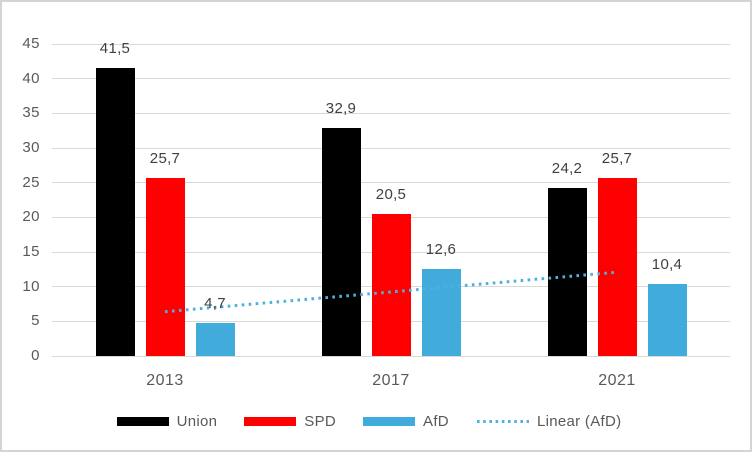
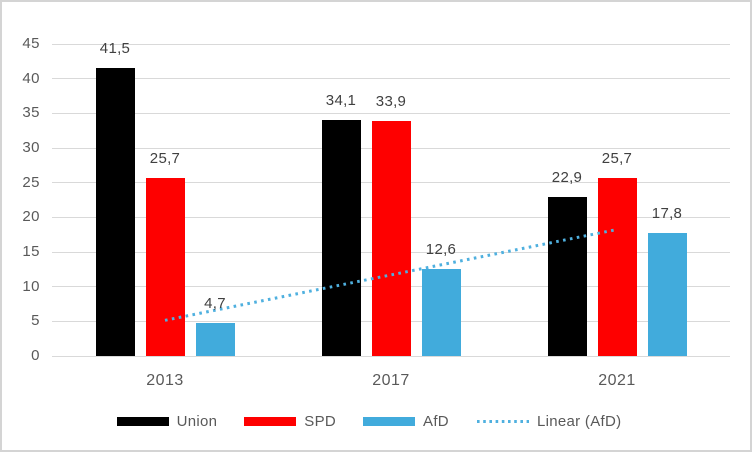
Union/2017: 32,9 -> 34,1
SPD/2017: 20,5 -> 33,9
Union/2021: 24,2 -> 22,9
AfD/2021: 10,4 -> 17,8
